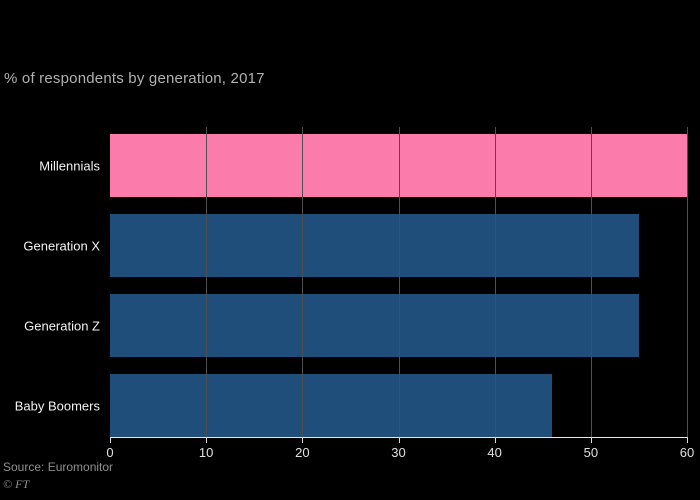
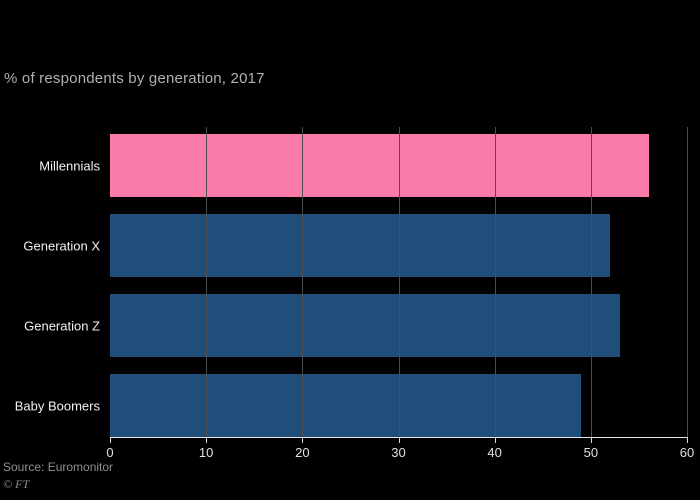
Millennials: 60 -> 56
Generation X: 55 -> 52
Generation Z: 55 -> 53
Baby Boomers: 46 -> 49
